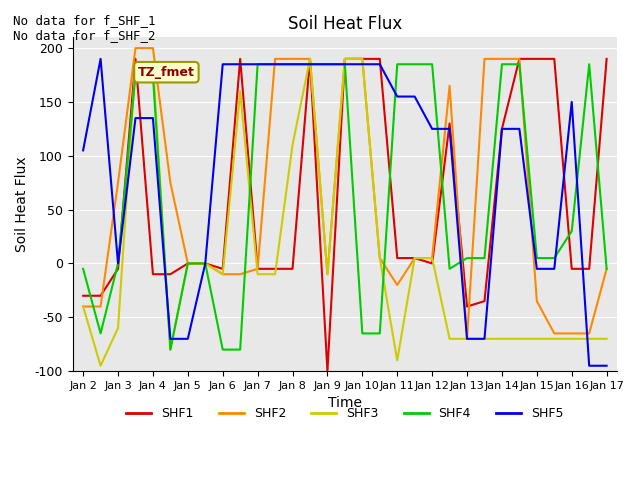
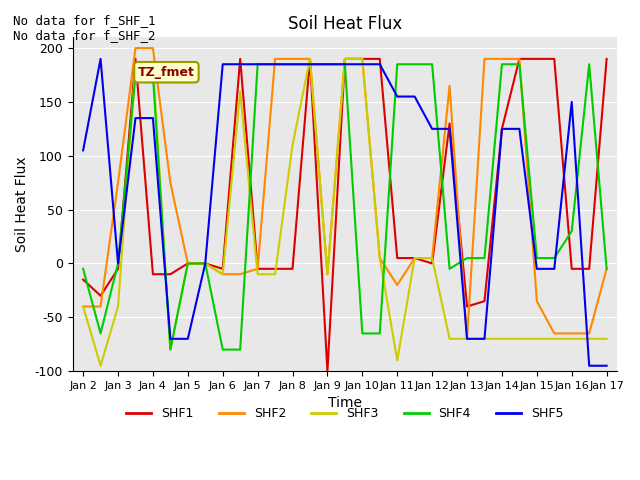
SHF1/Jan 2: -30 -> -15
SHF3/Jan 3: -60 -> -40
